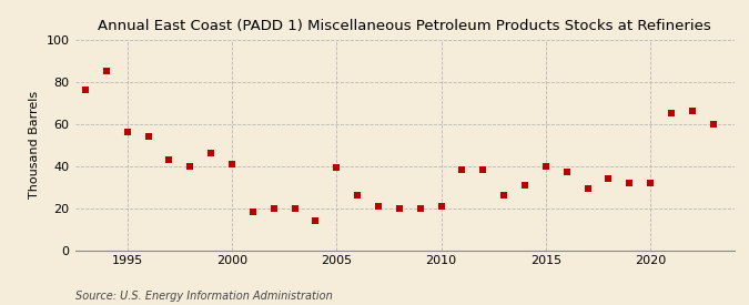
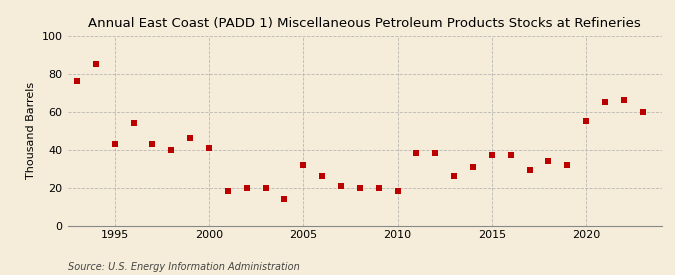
1995: 56 -> 43
2005: 39 -> 32
2010: 21 -> 18
2015: 40 -> 37
2020: 32 -> 55
